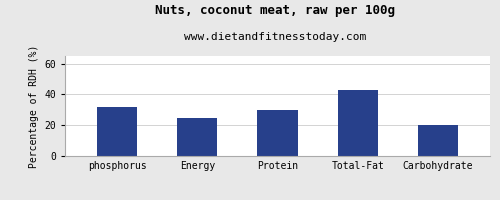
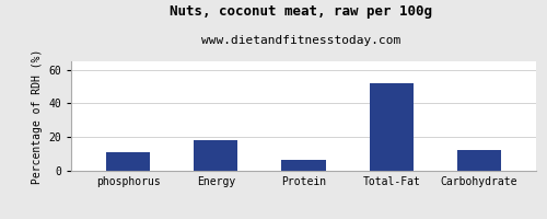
phosphorus: 32 -> 11
Energy: 25 -> 18
Protein: 30 -> 6
Total-Fat: 43 -> 52
Carbohydrate: 20 -> 12
